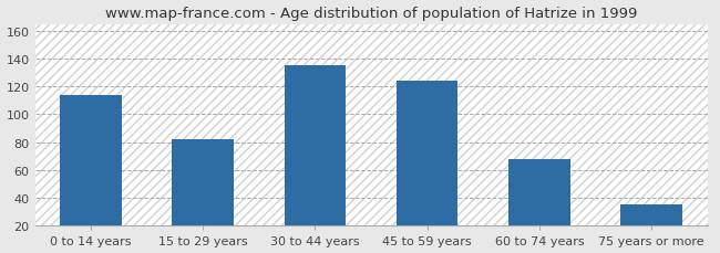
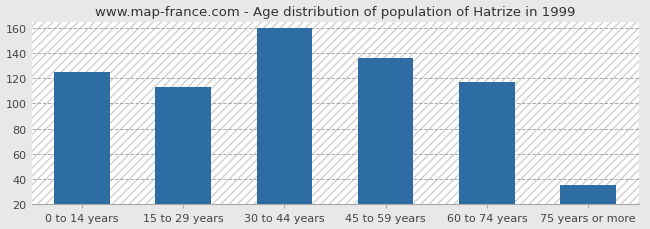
0 to 14 years: 114 -> 125
15 to 29 years: 82 -> 113
30 to 44 years: 135 -> 160
45 to 59 years: 124 -> 136
60 to 74 years: 68 -> 117
